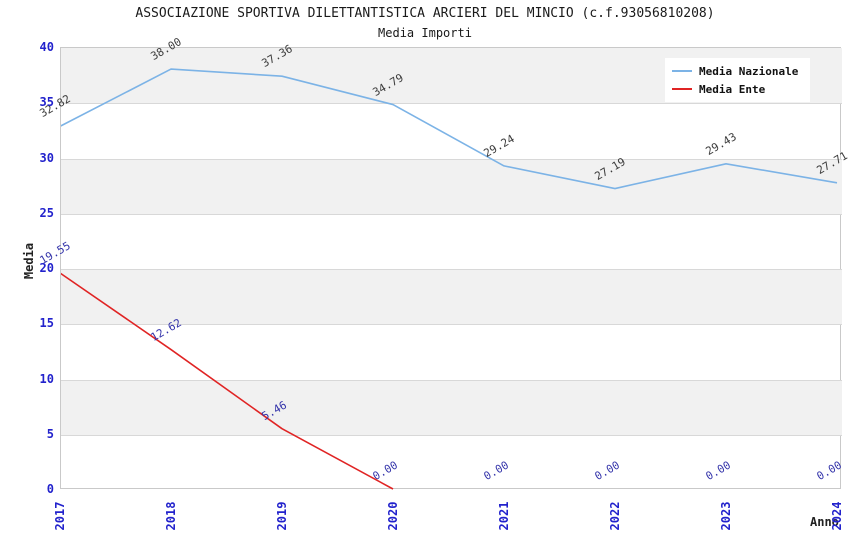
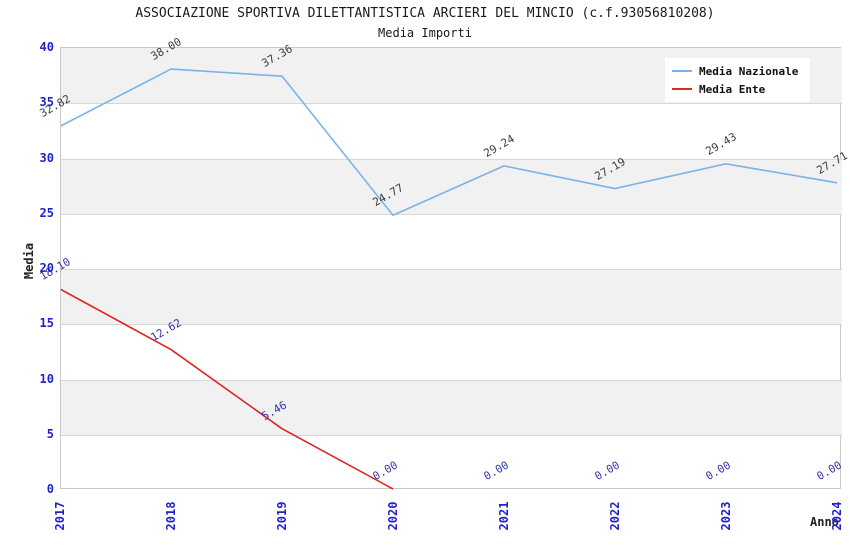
Media Ente/2017: 19.55 -> 18.10
Media Nazionale/2020: 34.79 -> 24.77
